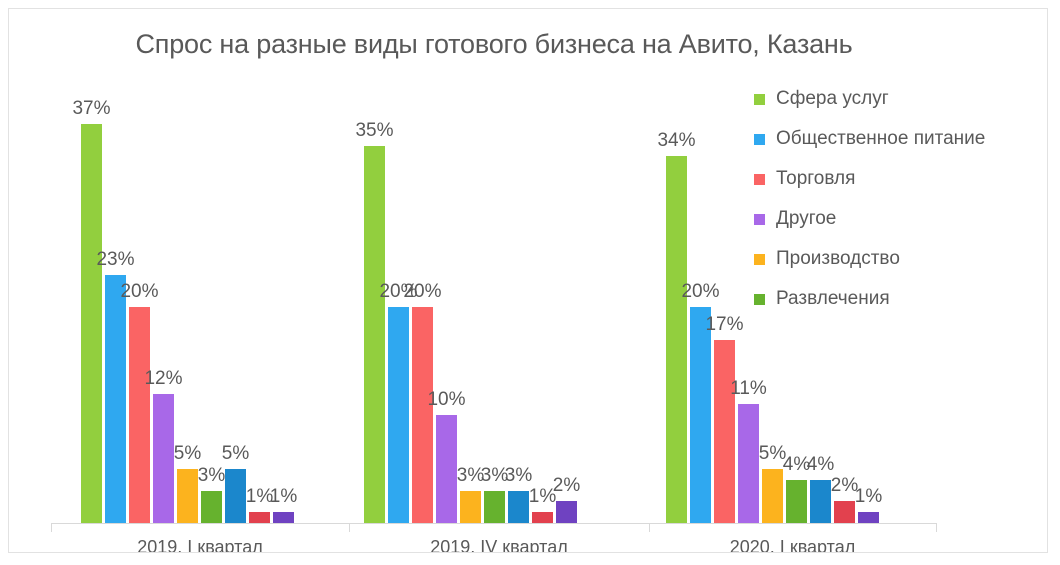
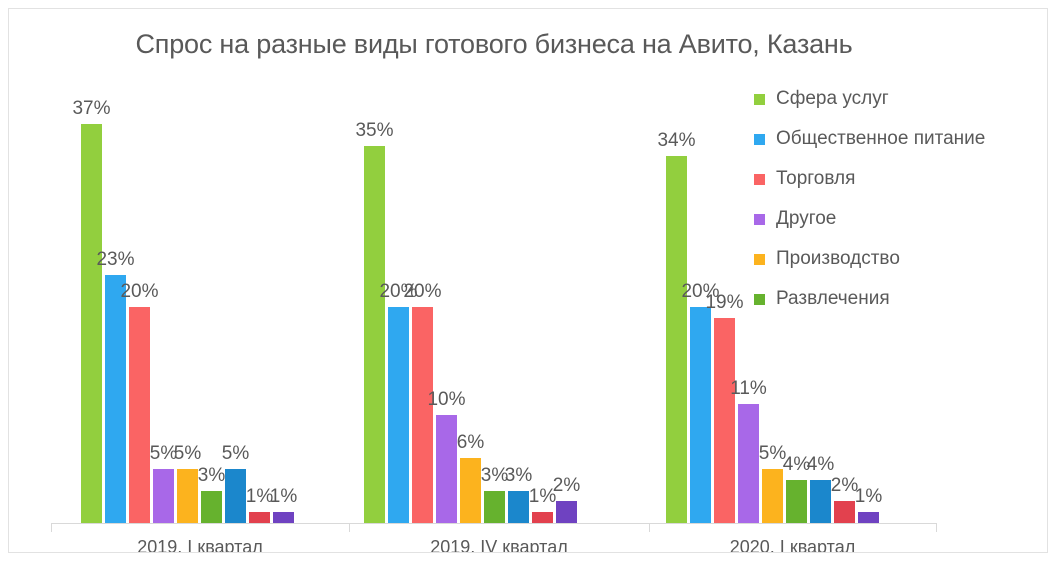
Другое/2019, I квартал: 12% -> 5%
Производство/2019, IV квартал: 3% -> 6%
Торговля/2020, I квартал: 17% -> 19%
